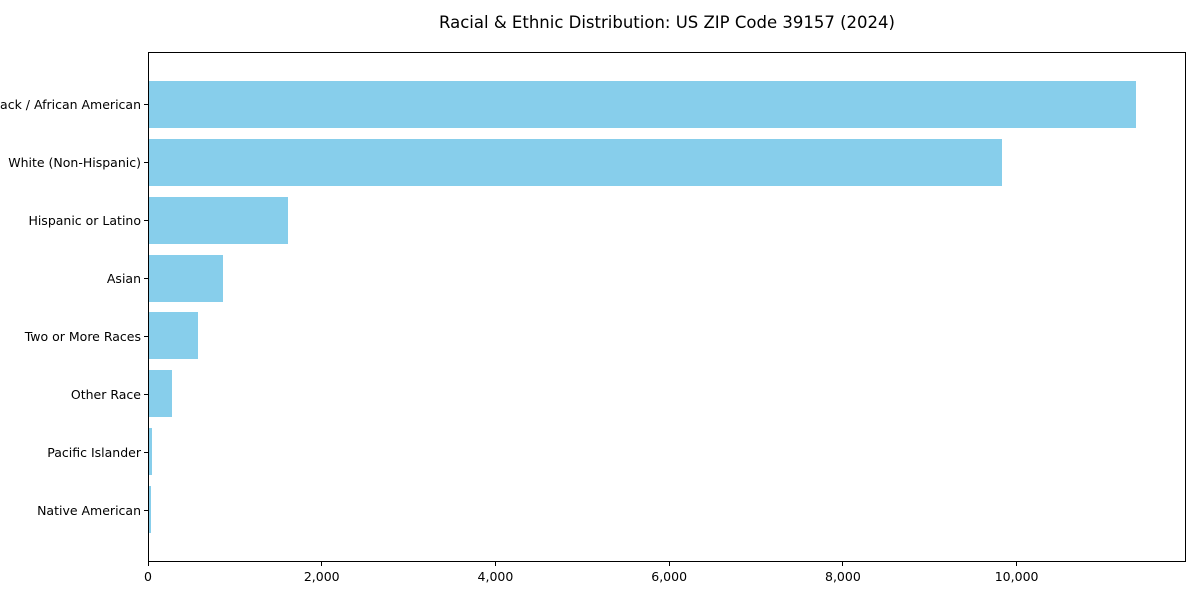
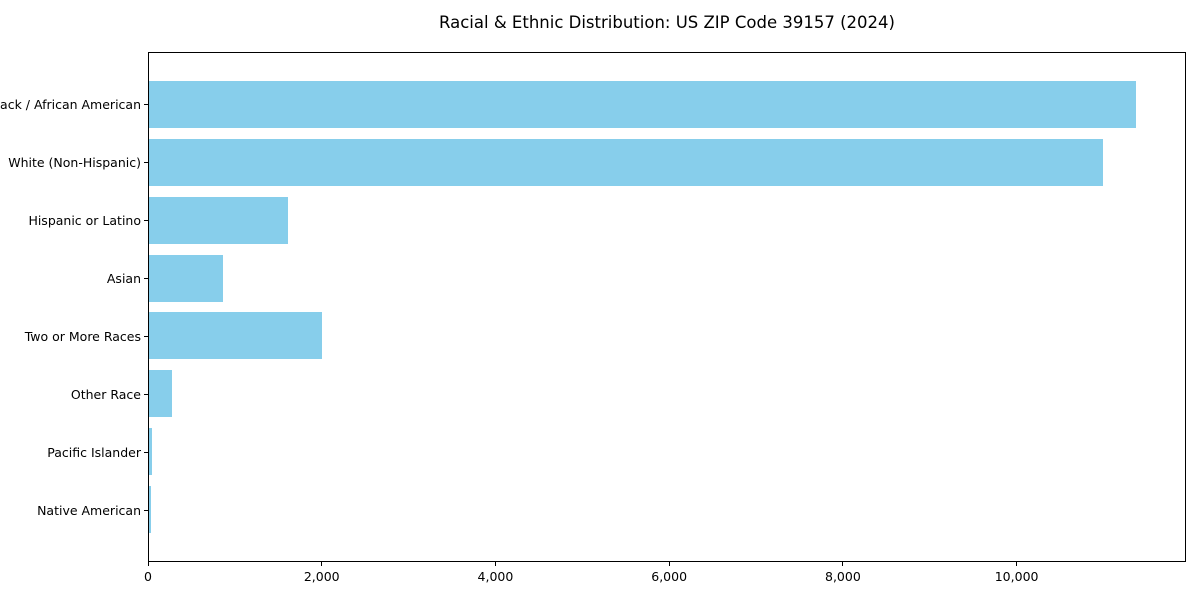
White (Non-Hispanic): 9800 -> 11000
Two or More Races: 600 -> 2000
